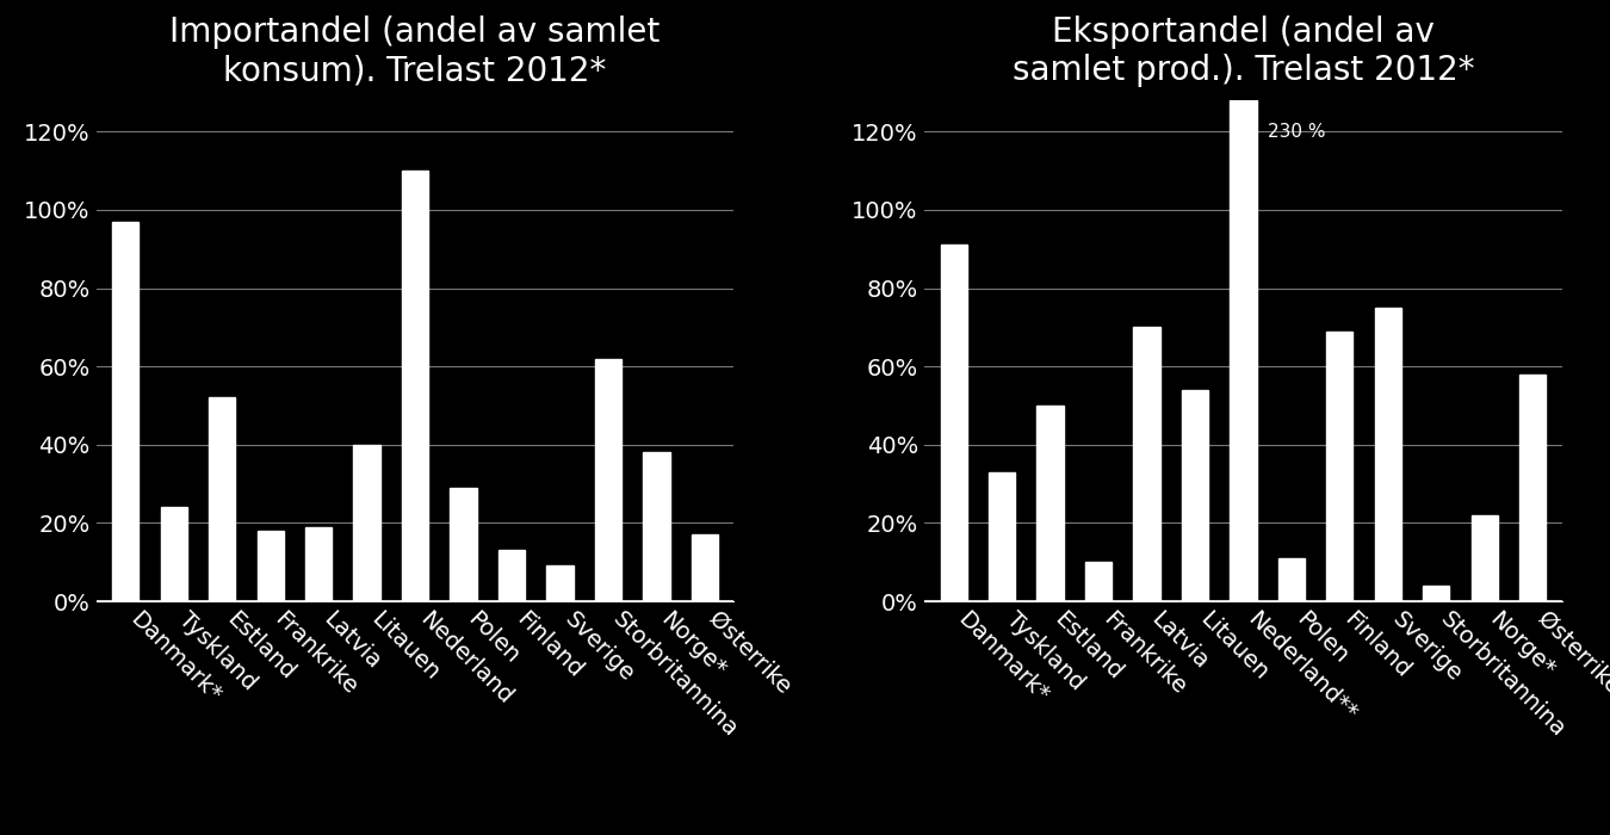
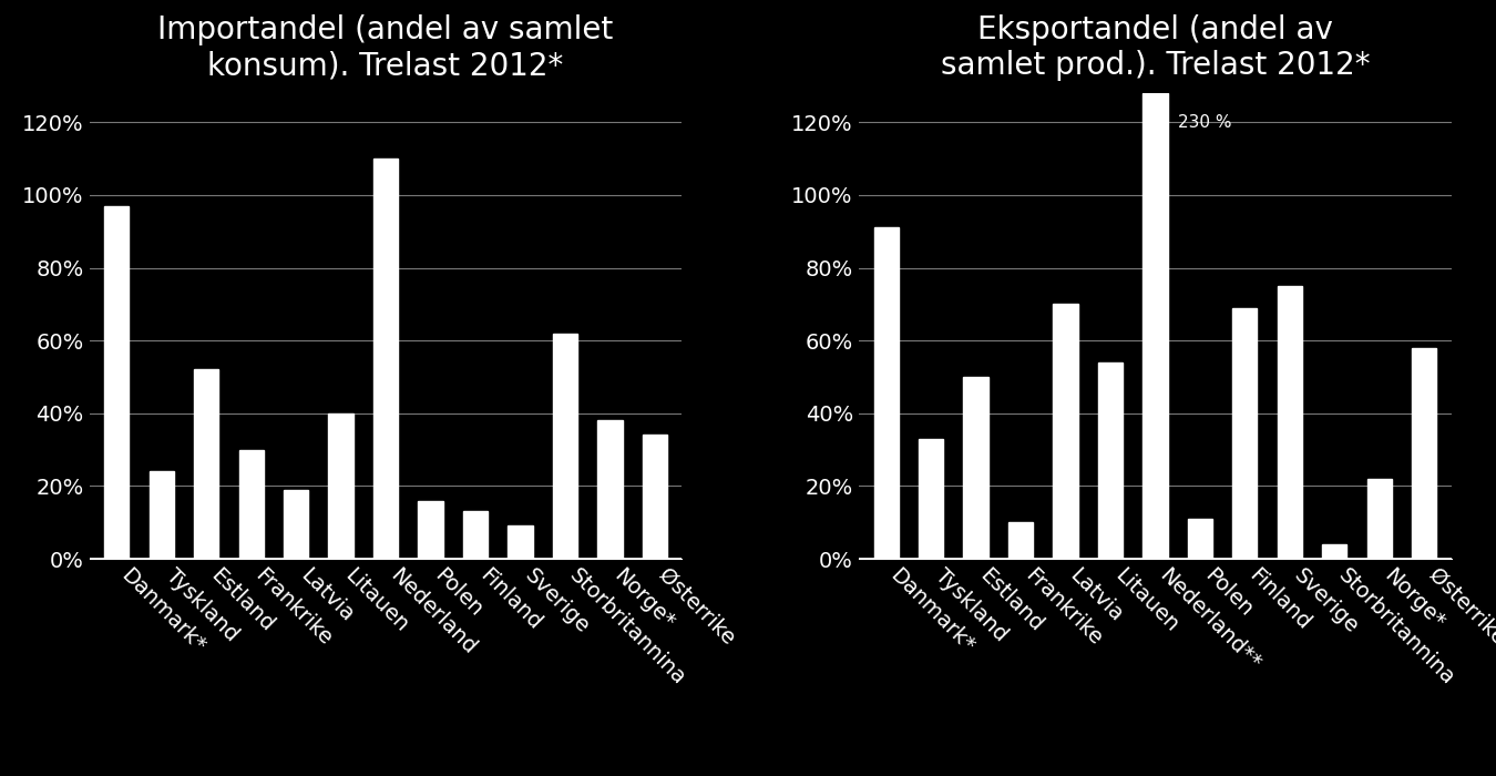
Importandel (andel av samlet konsum). Trelast 2012*/Frankrike: 18% -> 30%
Importandel (andel av samlet konsum). Trelast 2012*/Polen: 29% -> 16%
Importandel (andel av samlet konsum). Trelast 2012*/Østerrike: 17% -> 34%
